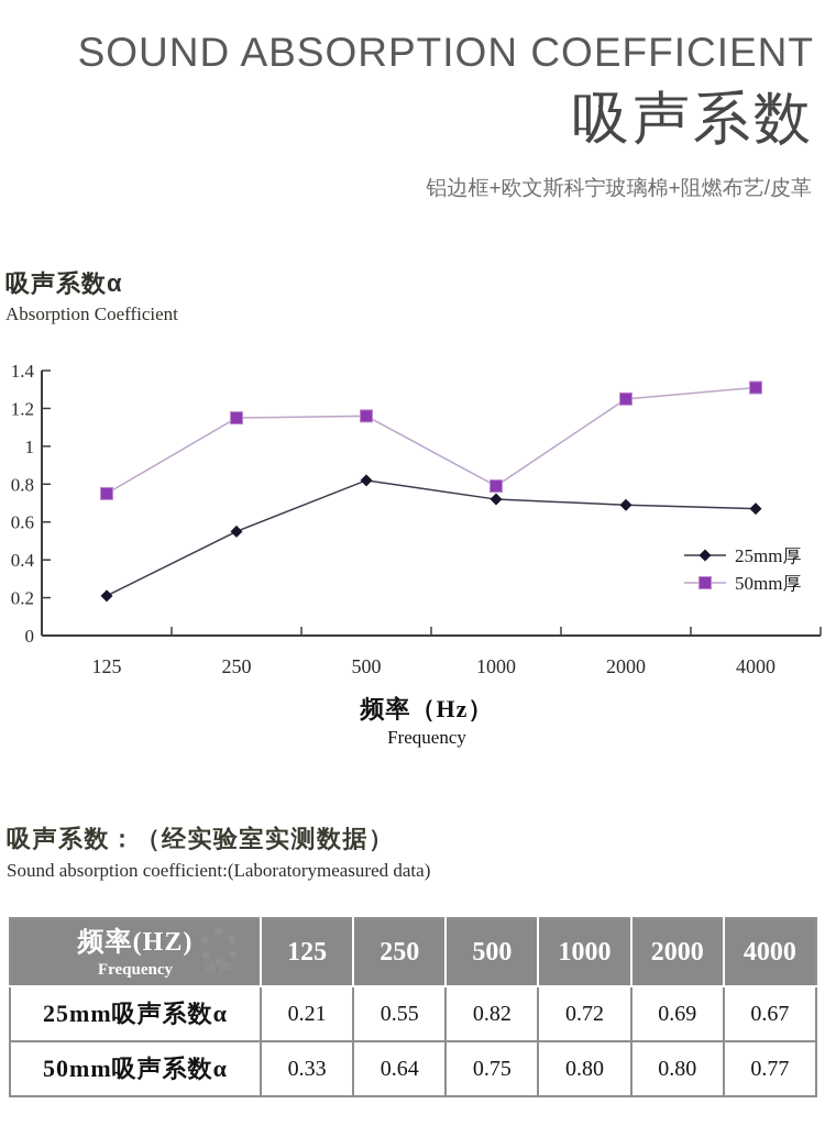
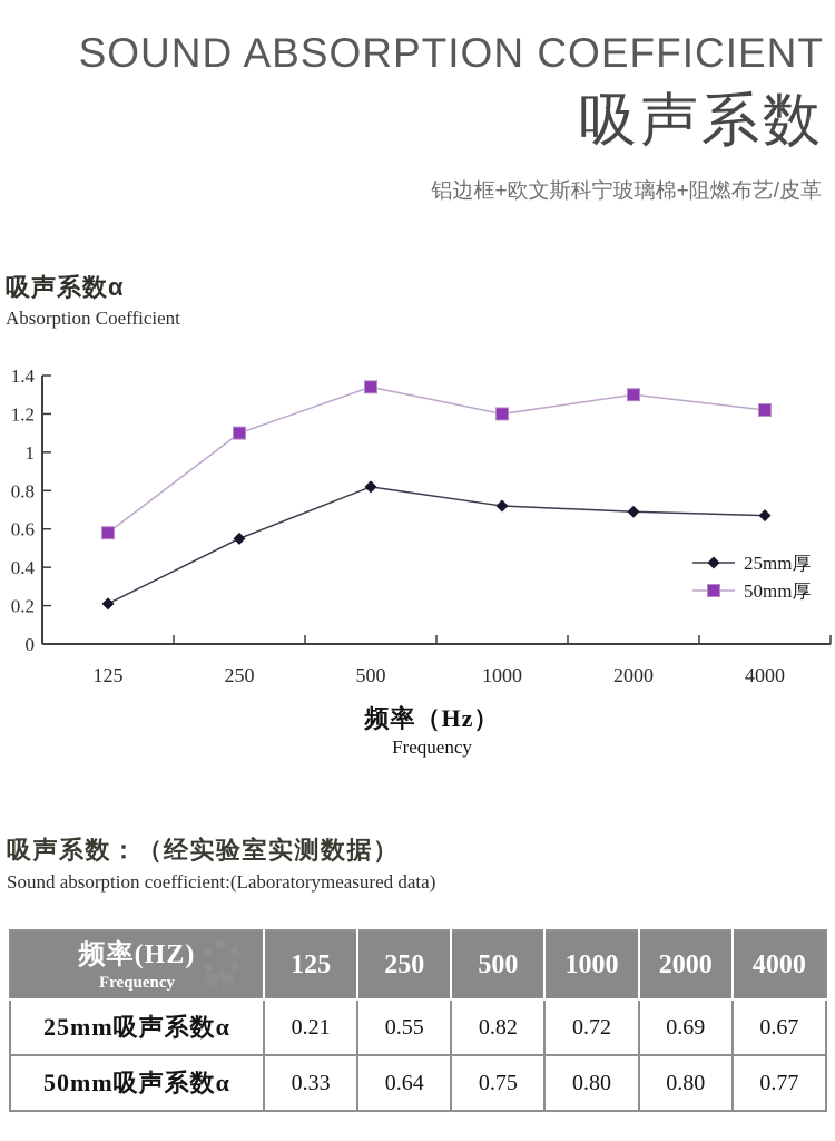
50mm厚/125: 0.75 -> 0.58
50mm厚/250: 1.15 -> 1.10
50mm厚/500: 1.16 -> 1.34
50mm厚/1000: 0.79 -> 1.20
50mm厚/2000: 1.25 -> 1.30
50mm厚/4000: 1.31 -> 1.22
